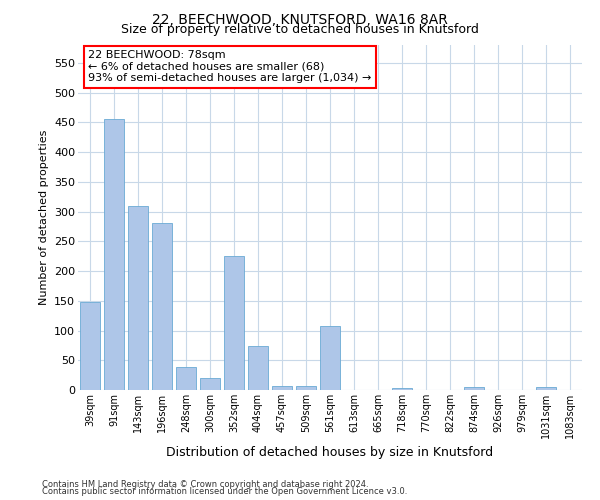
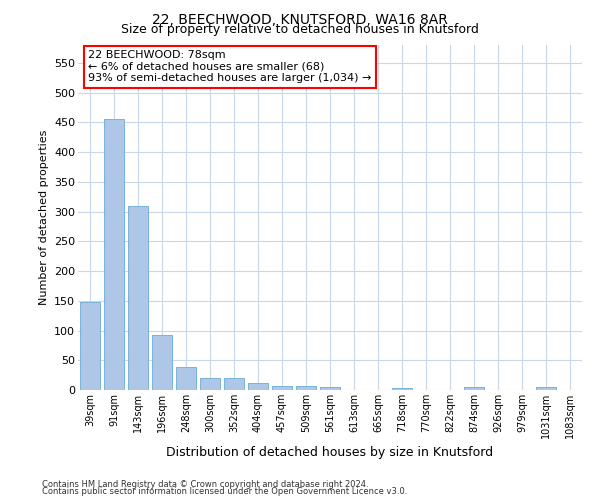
196sqm: 280 -> 92
352sqm: 226 -> 20
404sqm: 74 -> 11
561sqm: 108 -> 5
